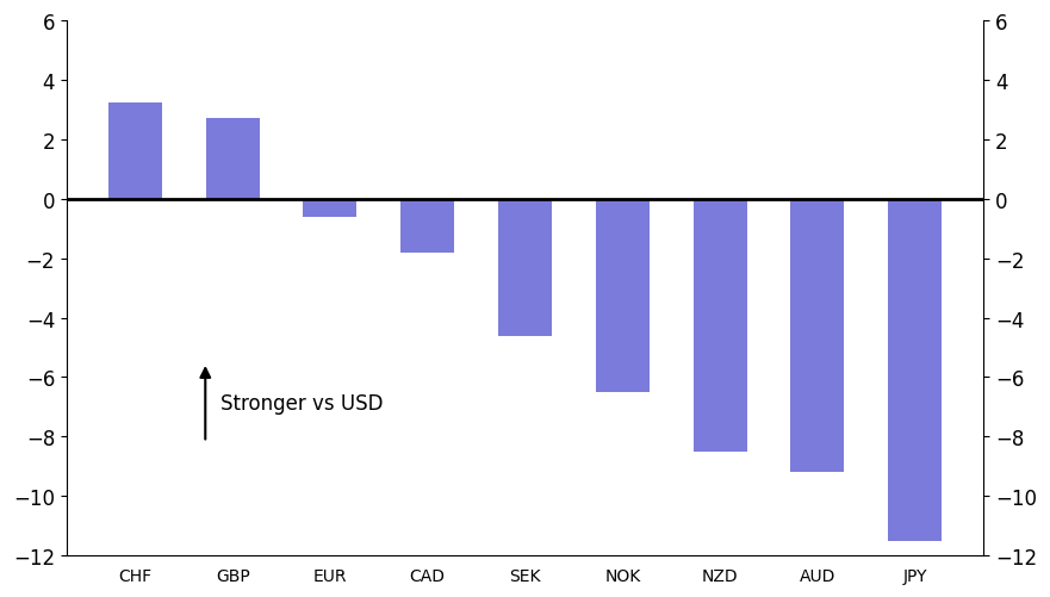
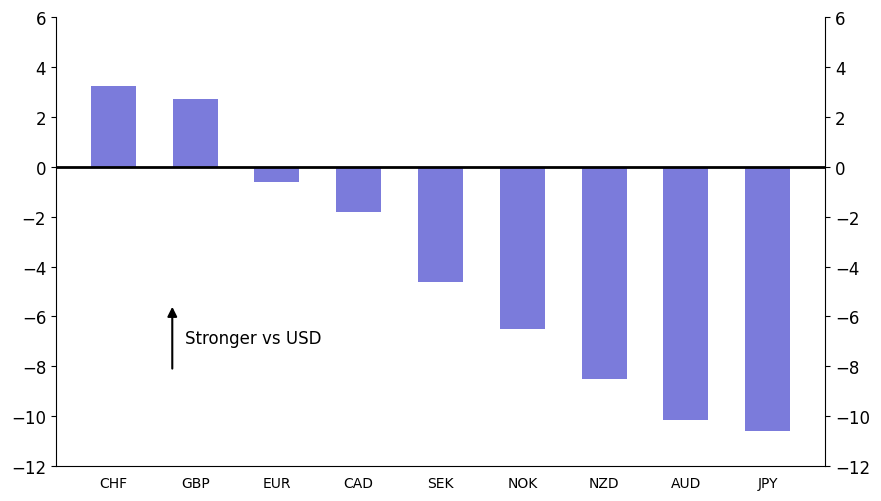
AUD: -9.20 -> -10.15
JPY: -11.50 -> -10.60
